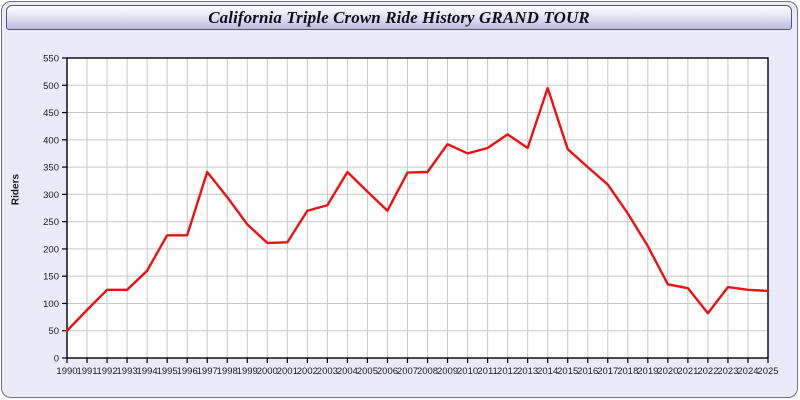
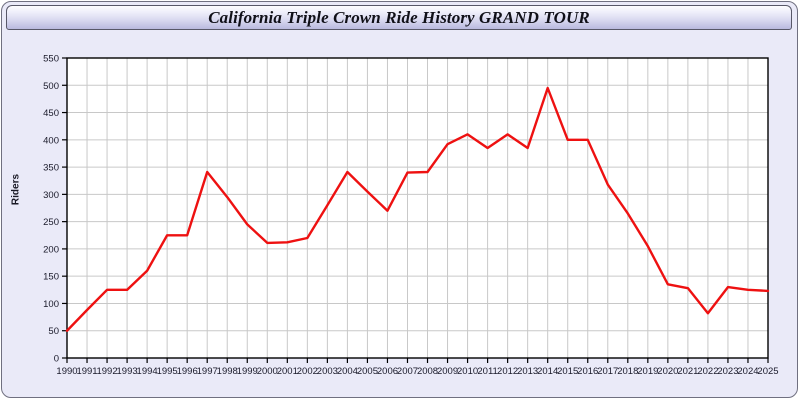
2002: 270 -> 220
2010: 380 -> 410
2015: 380 -> 400
2016: 350 -> 400
